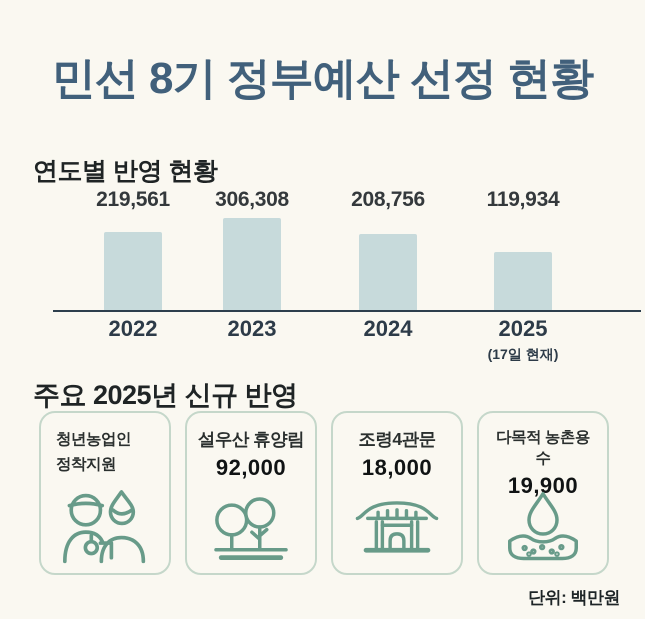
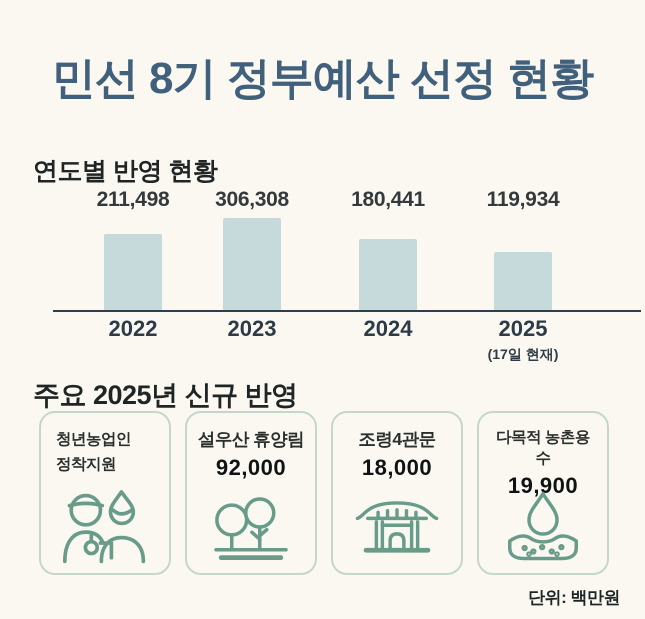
2022: 219,561 -> 211,498
2024: 208,756 -> 180,441
